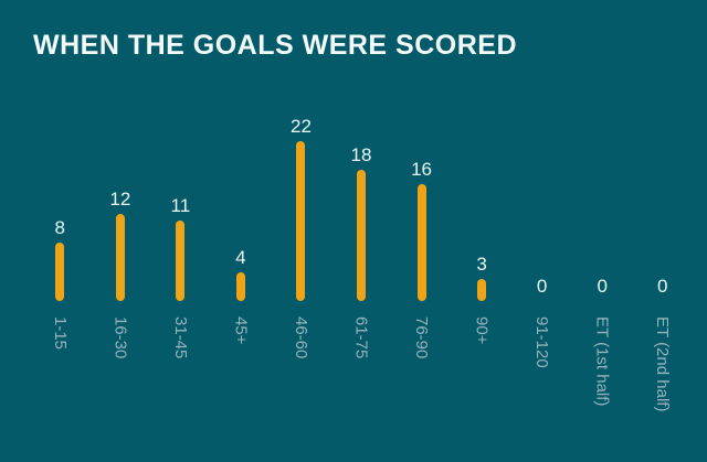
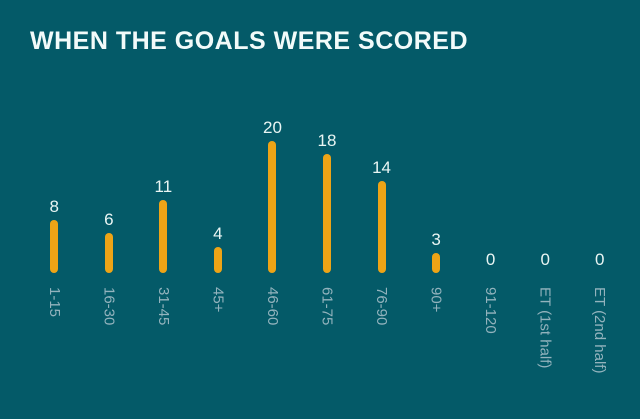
16-30: 12 -> 6
46-60: 22 -> 20
76-90: 16 -> 14
